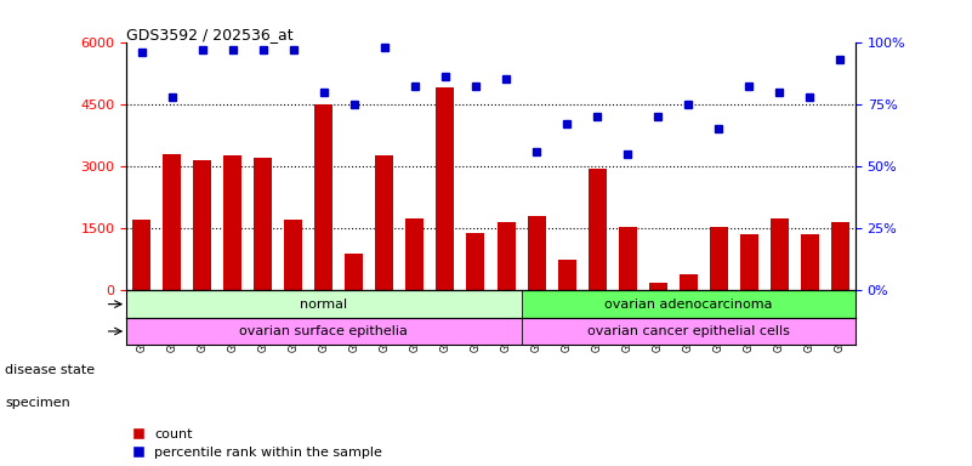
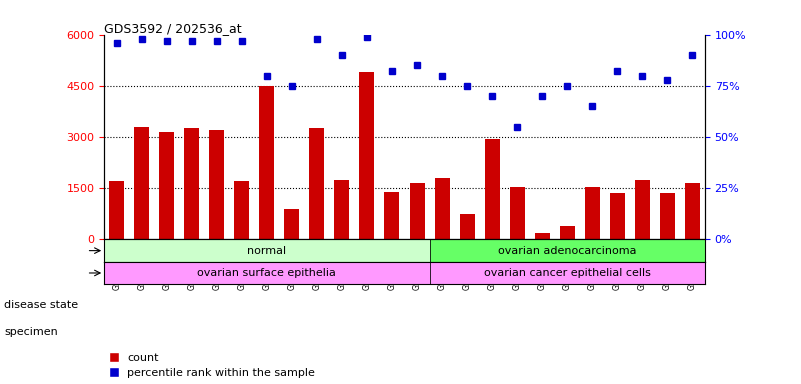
percentile rank within the sample/GSM359973: 78% -> 98%
percentile rank within the sample/GSM359981: 82% -> 90%
percentile rank within the sample/GSM359982: 86% -> 99%
percentile rank within the sample/GSM360039: 56% -> 80%
percentile rank within the sample/GSM360040: 67% -> 75%
percentile rank within the sample/GSM360049: 93% -> 90%
